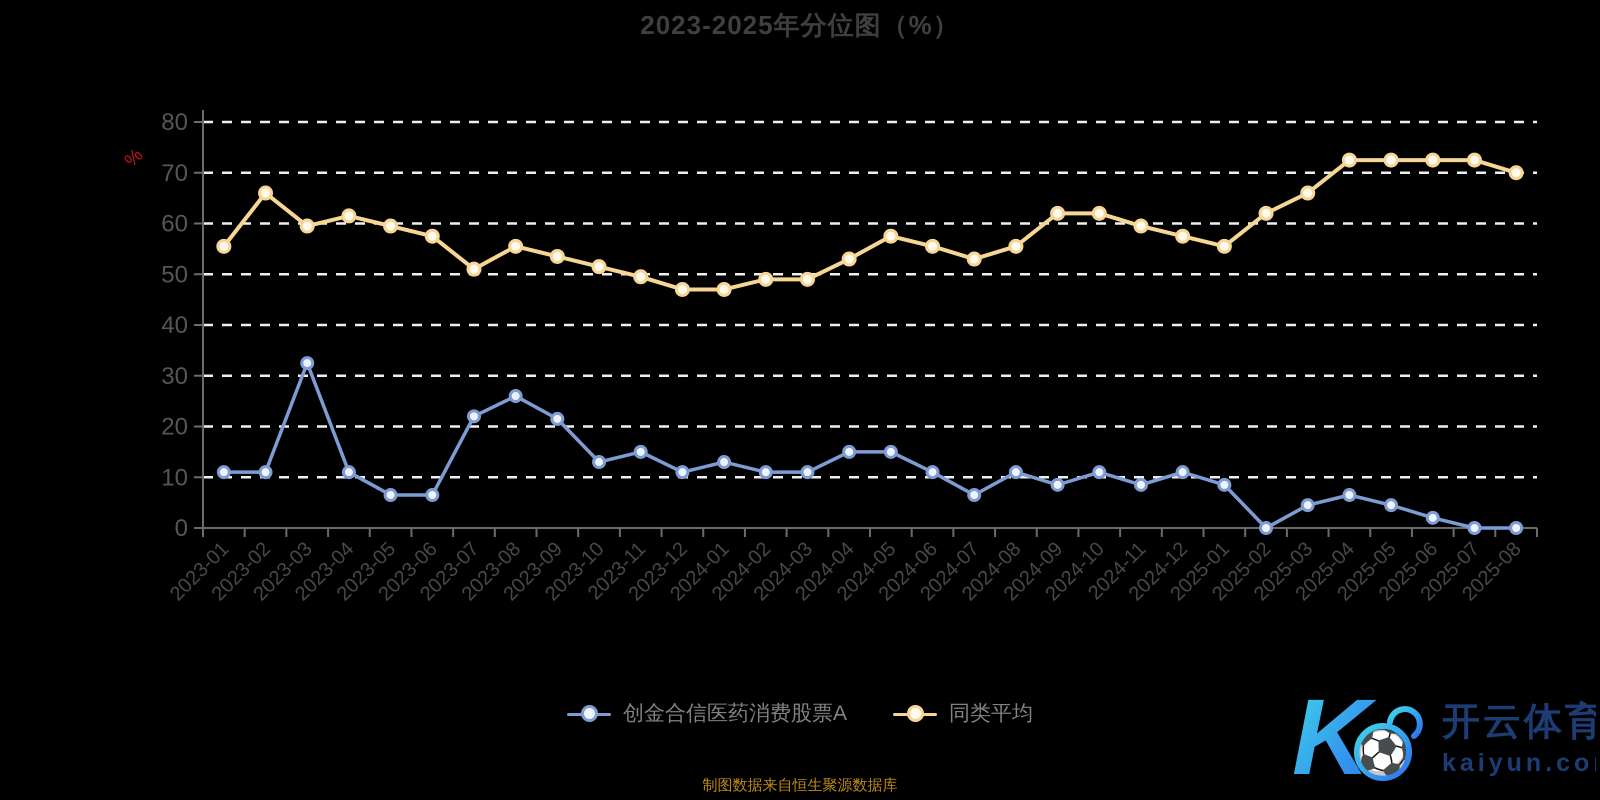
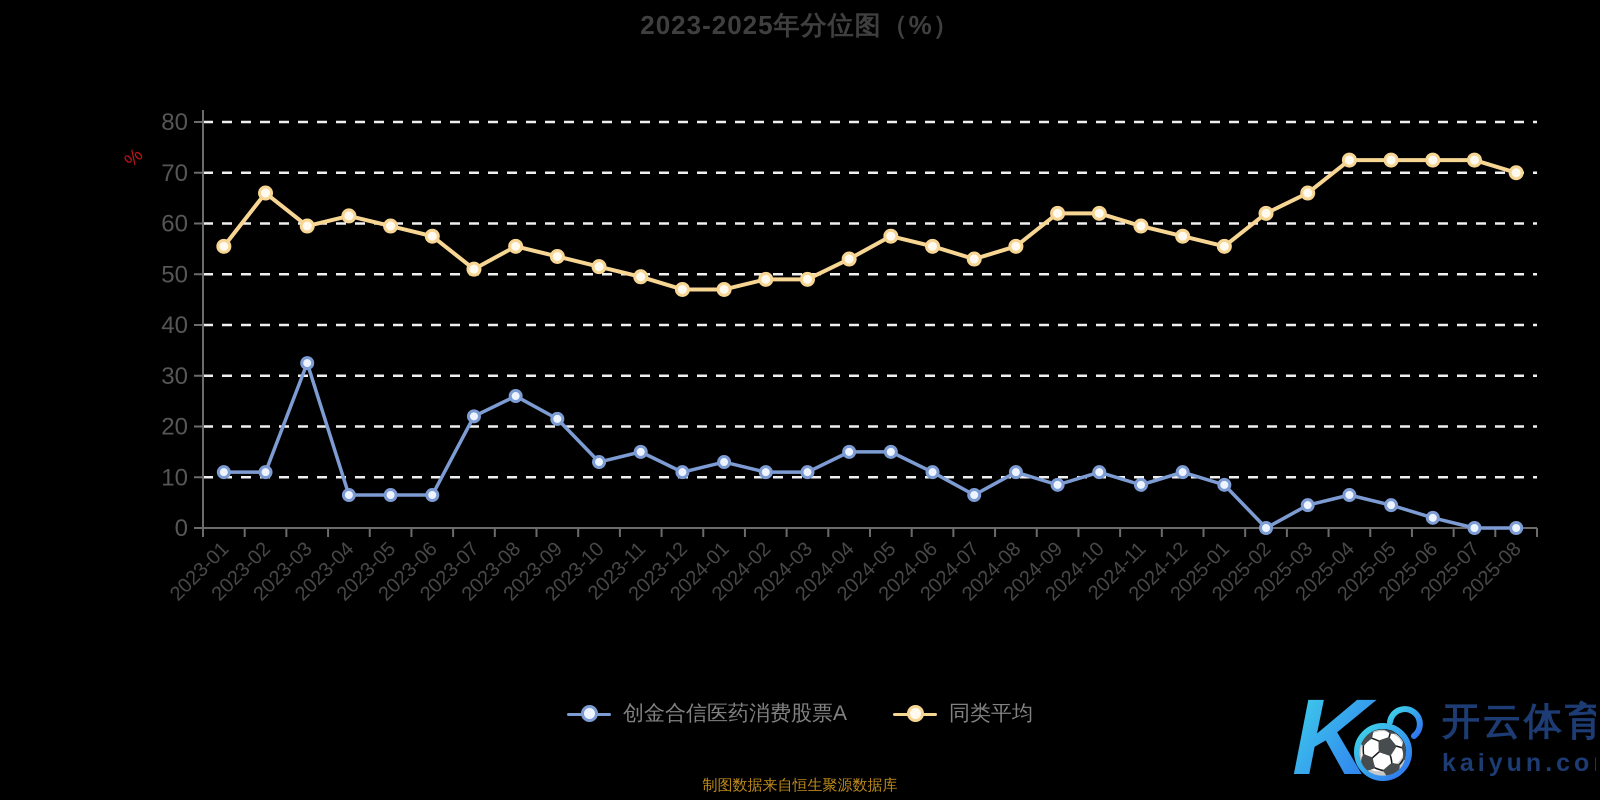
创金合信医药消费股票A/2023-04: 11 -> 6
